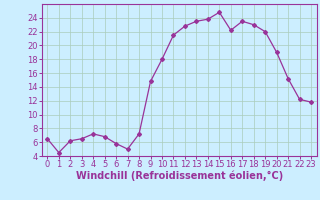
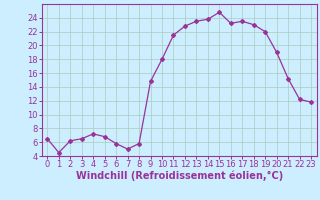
8: 7.2 -> 5.8
16: 22.2 -> 23.2
